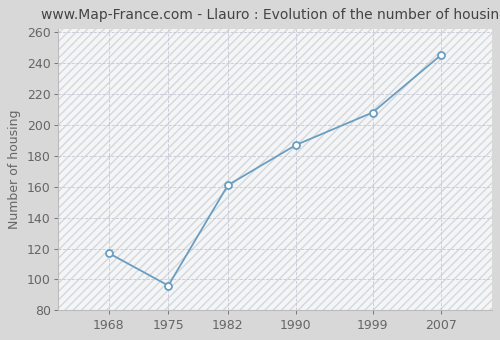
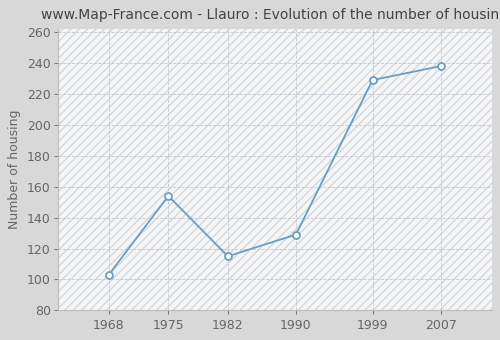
1968: 117 -> 103
1975: 96 -> 154
1982: 161 -> 115
1990: 187 -> 129
1999: 208 -> 229
2007: 245 -> 238
